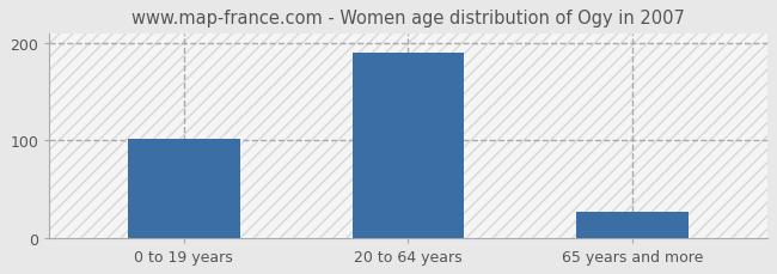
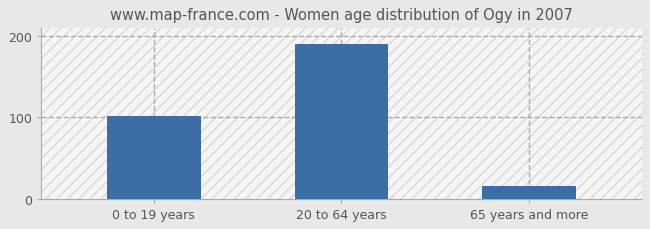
65 years and more: 26 -> 15
